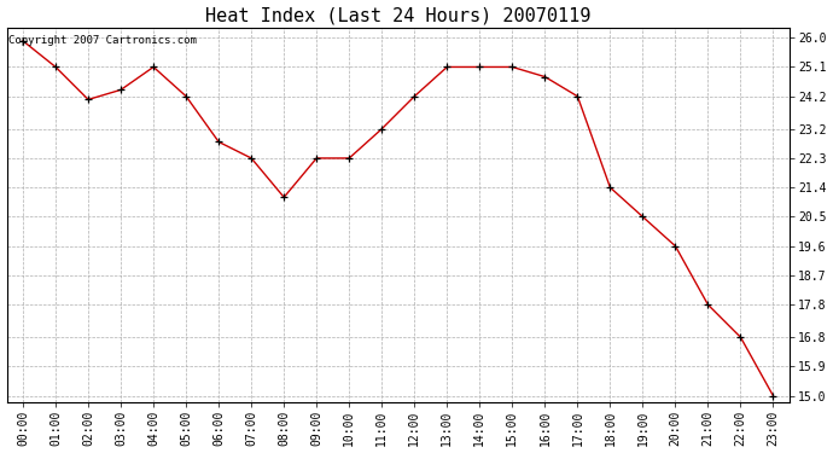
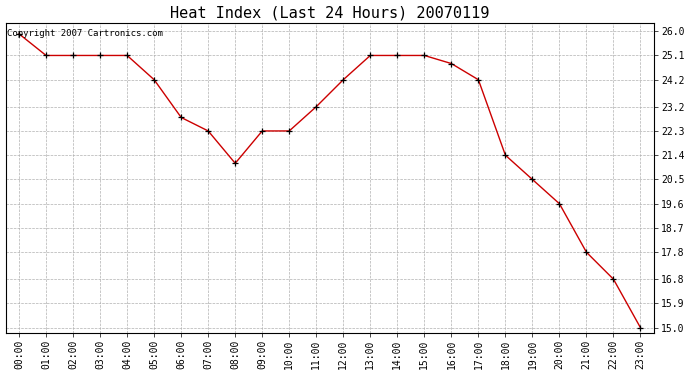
02:00: 24.1 -> 25.1
03:00: 24.4 -> 25.1
